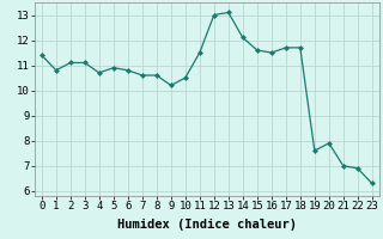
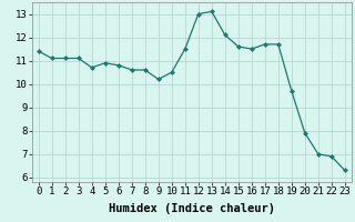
1: 10.8 -> 11.1
19: 7.6 -> 9.7
